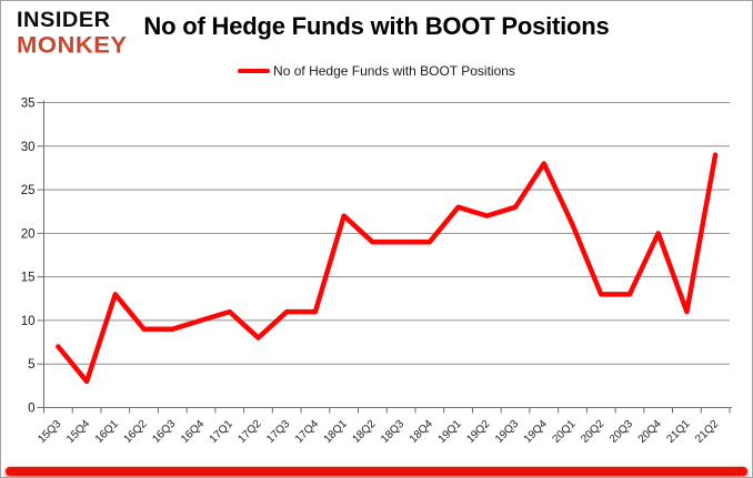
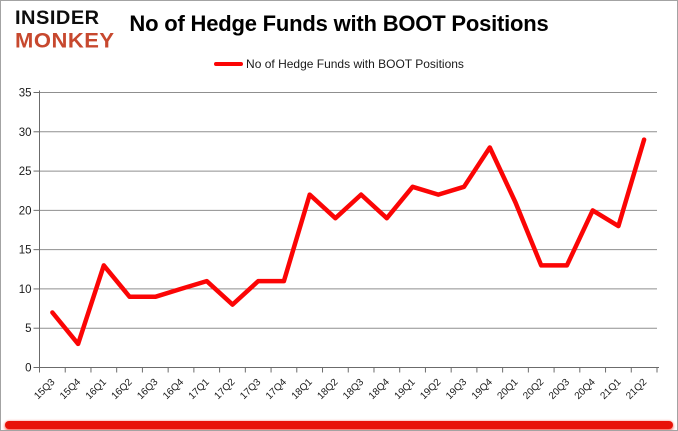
18Q3: 19 -> 22
21Q1: 11 -> 18
